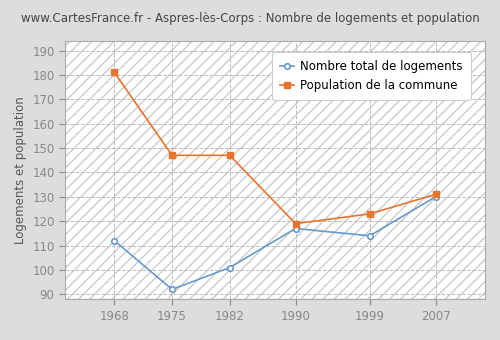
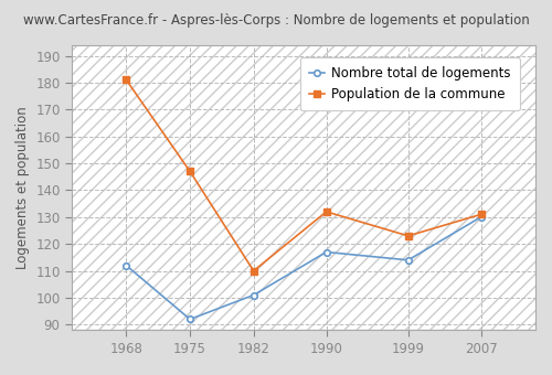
Population de la commune/1982: 147 -> 110
Population de la commune/1990: 119 -> 132
